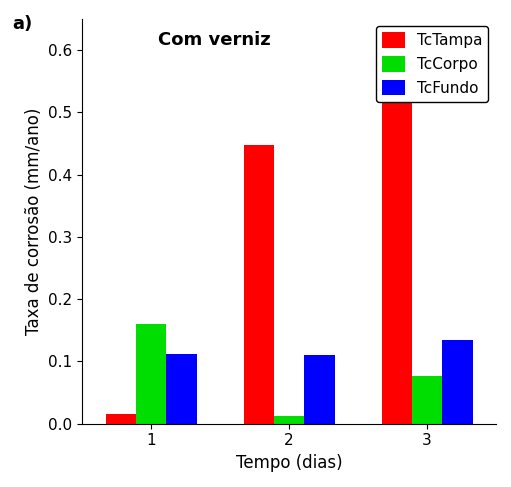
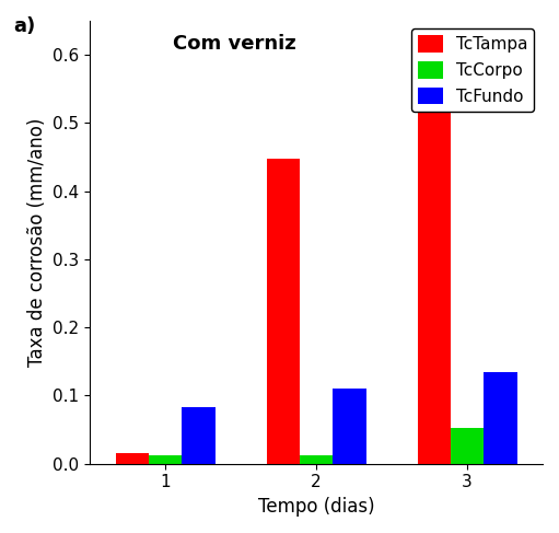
TcCorpo/1: 0.160 -> 0.012
TcFundo/1: 0.112 -> 0.083
TcCorpo/3: 0.076 -> 0.053
